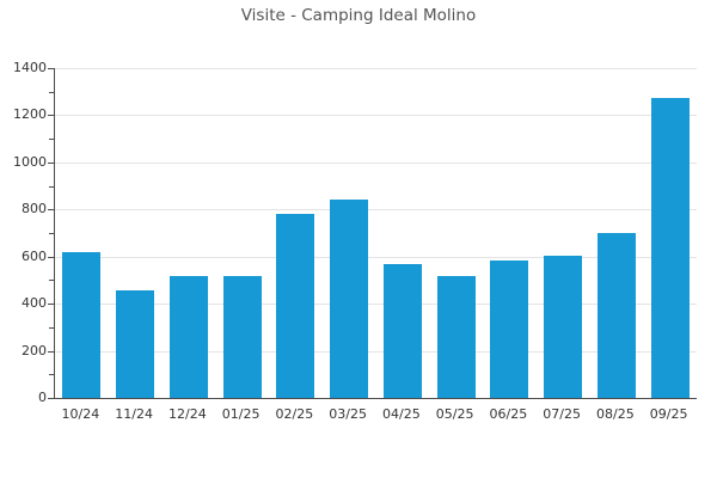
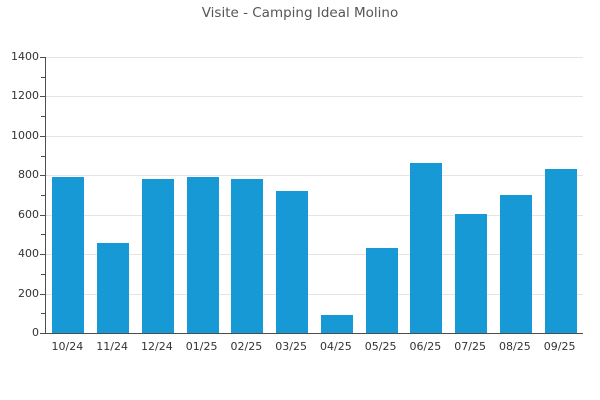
10/24: 620 -> 790
12/24: 520 -> 780
01/25: 520 -> 790
03/25: 840 -> 720
04/25: 570 -> 90
05/25: 520 -> 430
06/25: 580 -> 860
09/25: 1280 -> 830
